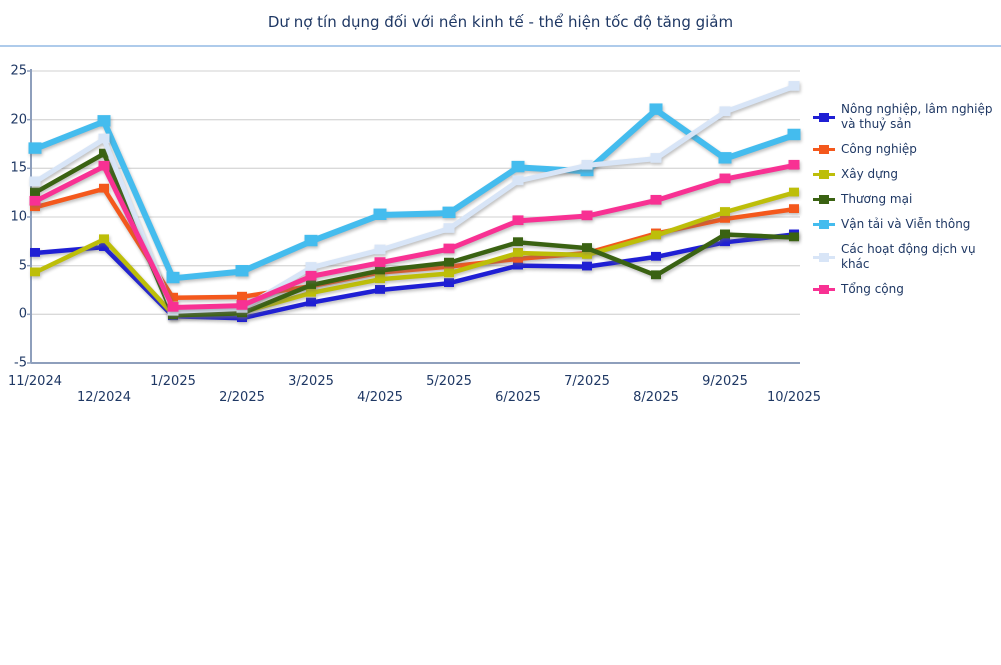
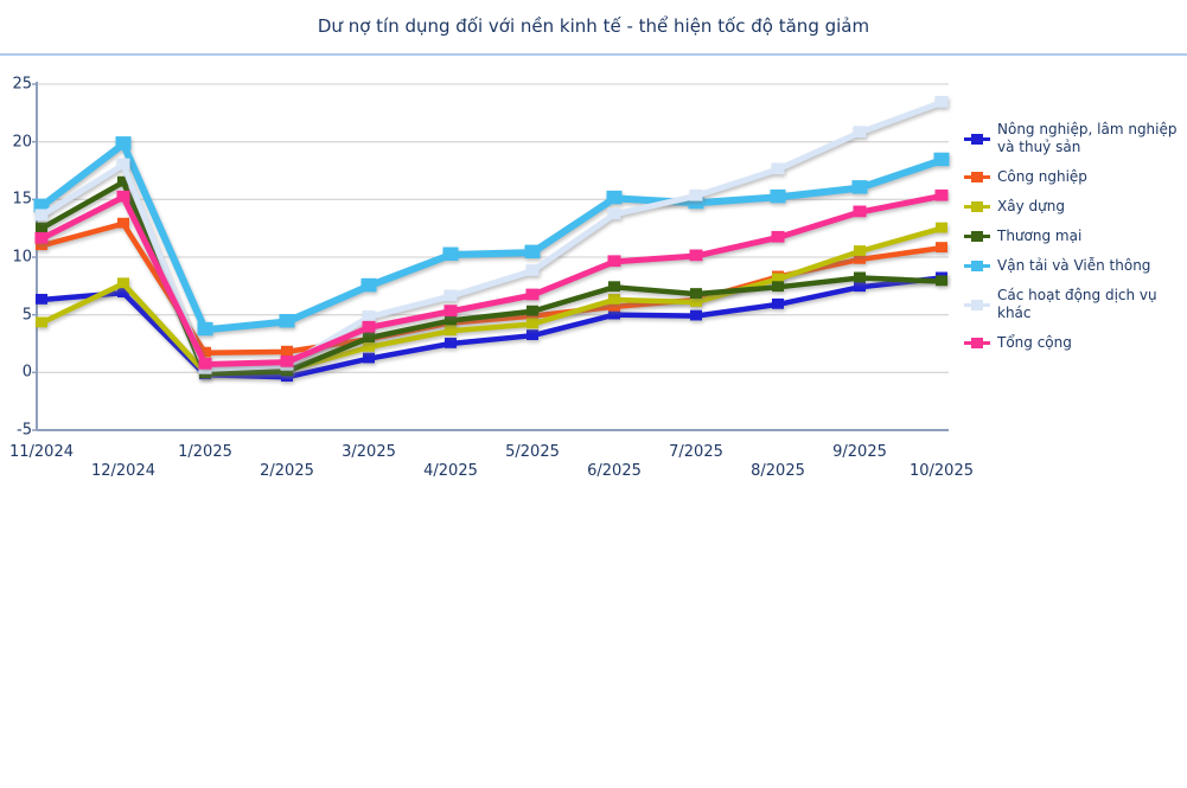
Vận tải và Viễn thông/11/2024: 17 -> 14
Thương mại/8/2025: 4 -> 7
Vận tải và Viễn thông/8/2025: 21 -> 15
Các hoạt động dịch vụ khác/8/2025: 16 -> 18
